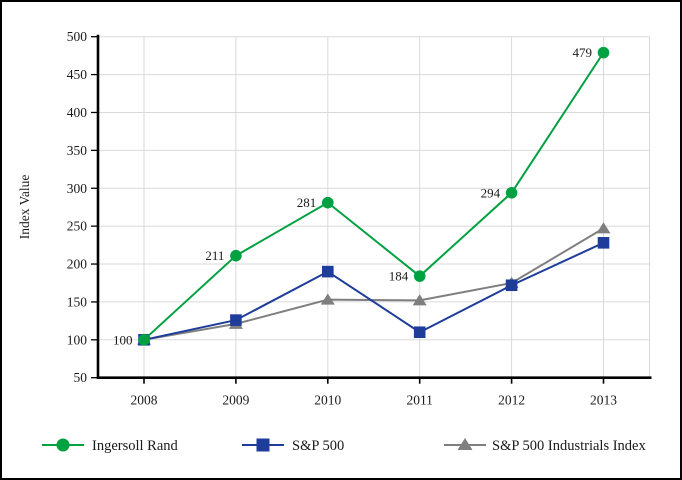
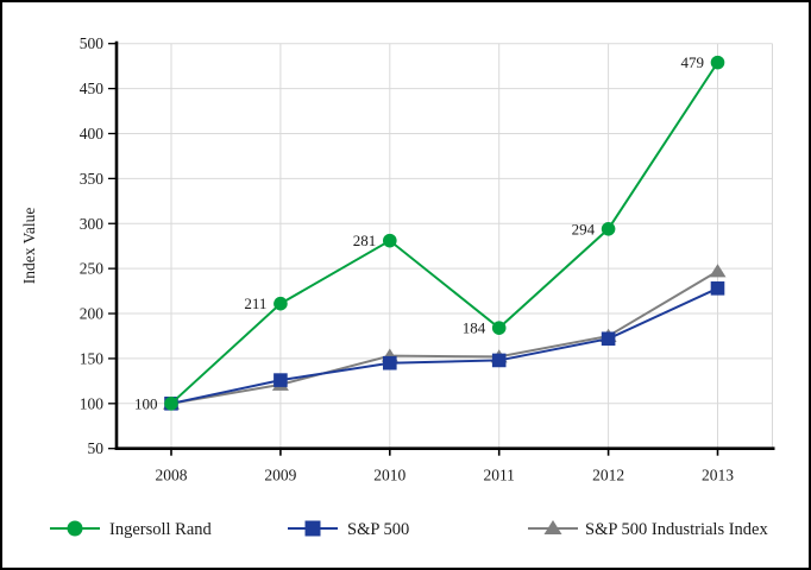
S&P 500/2010: 190 -> 140
S&P 500/2011: 110 -> 150
